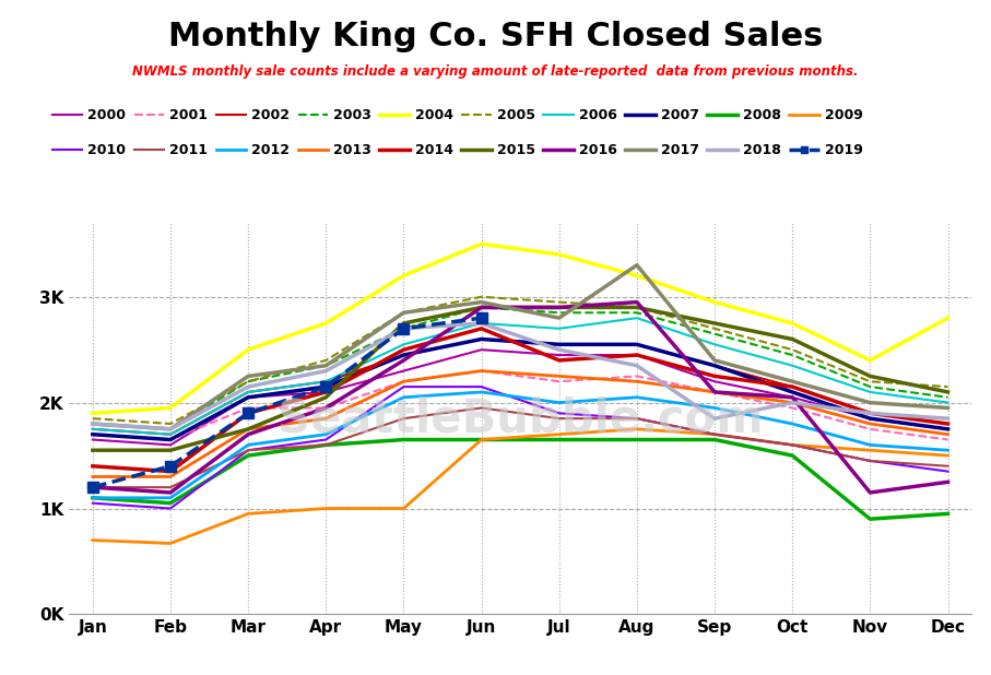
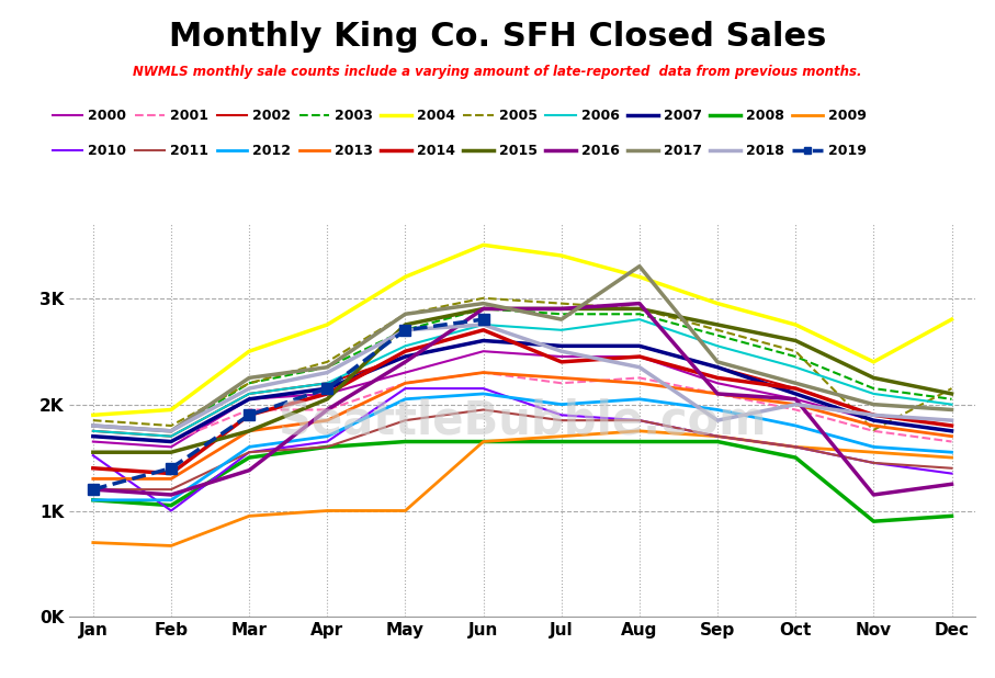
2010/Jan: 1.05K -> 1.52K
2016/Mar: 1.70K -> 1.38K
2005/Nov: 2.20K -> 1.76K
